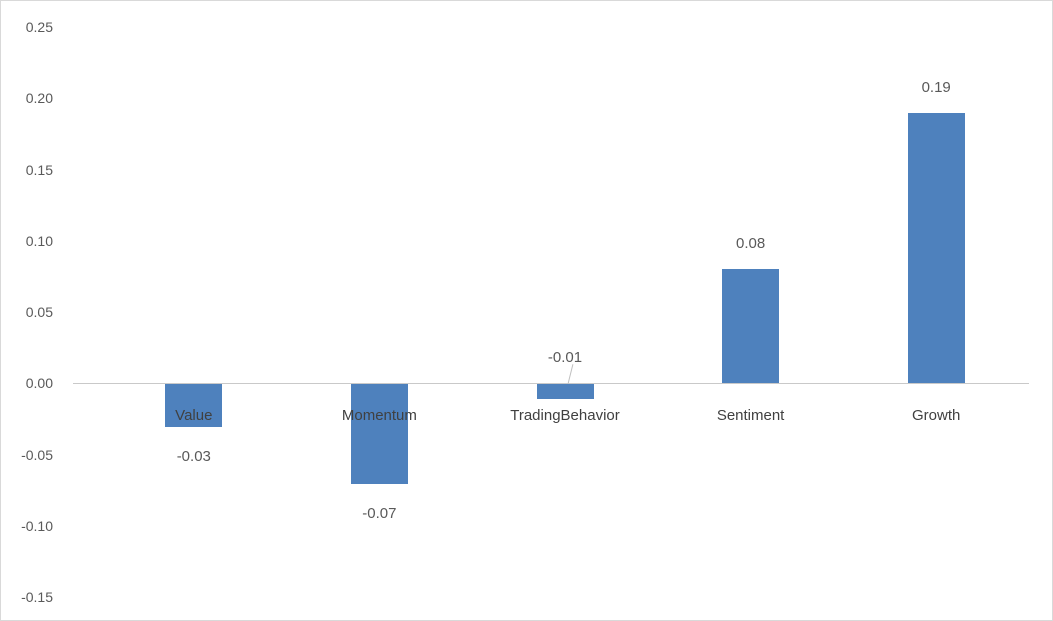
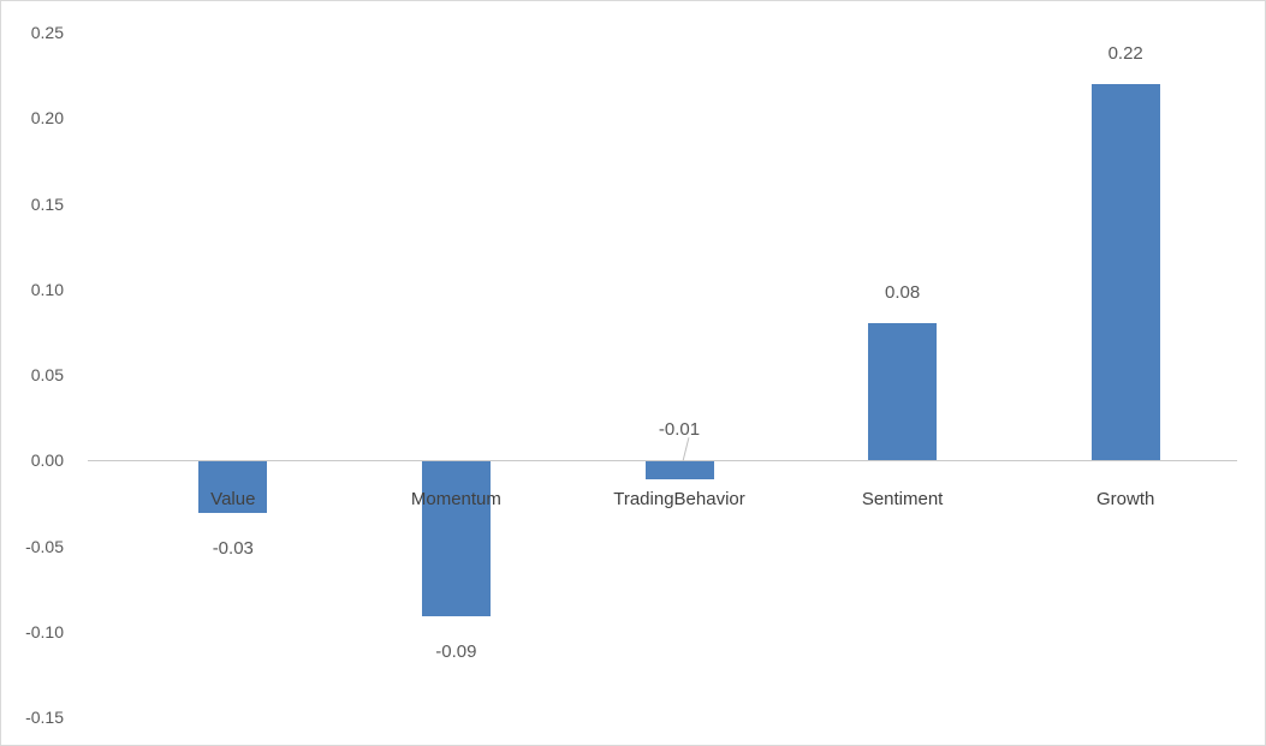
Momentum: -0.07 -> -0.09
Growth: 0.19 -> 0.22
